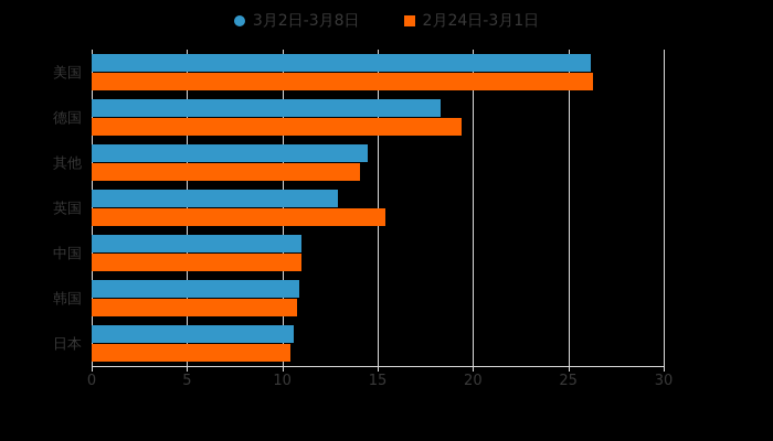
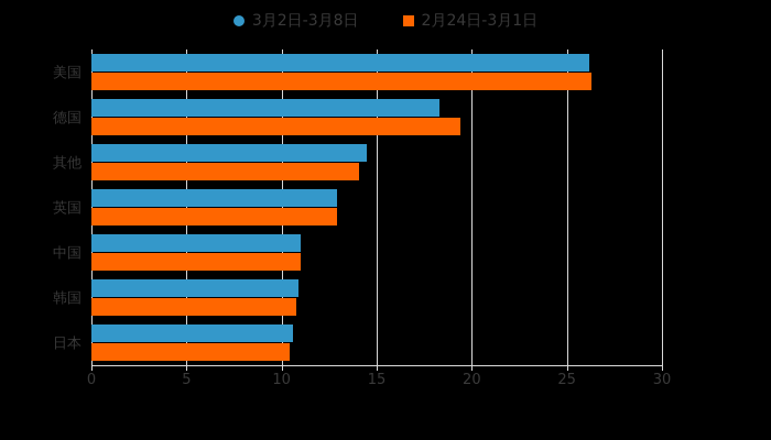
2月24日-3月1日/英国: 15.4 -> 12.9
